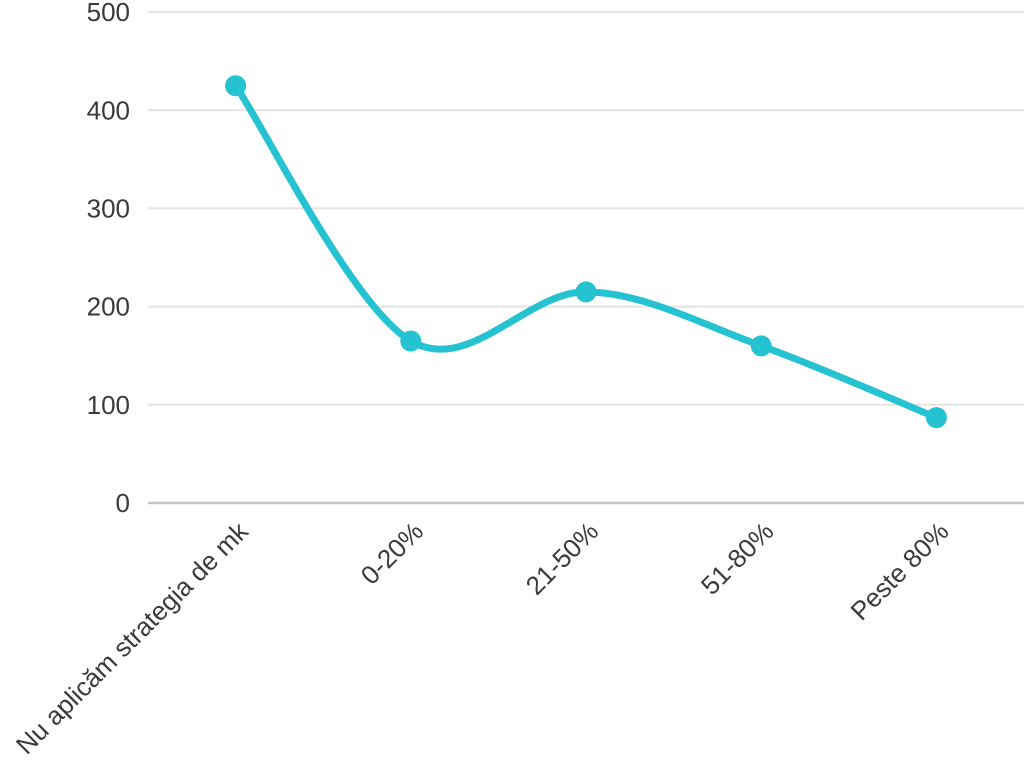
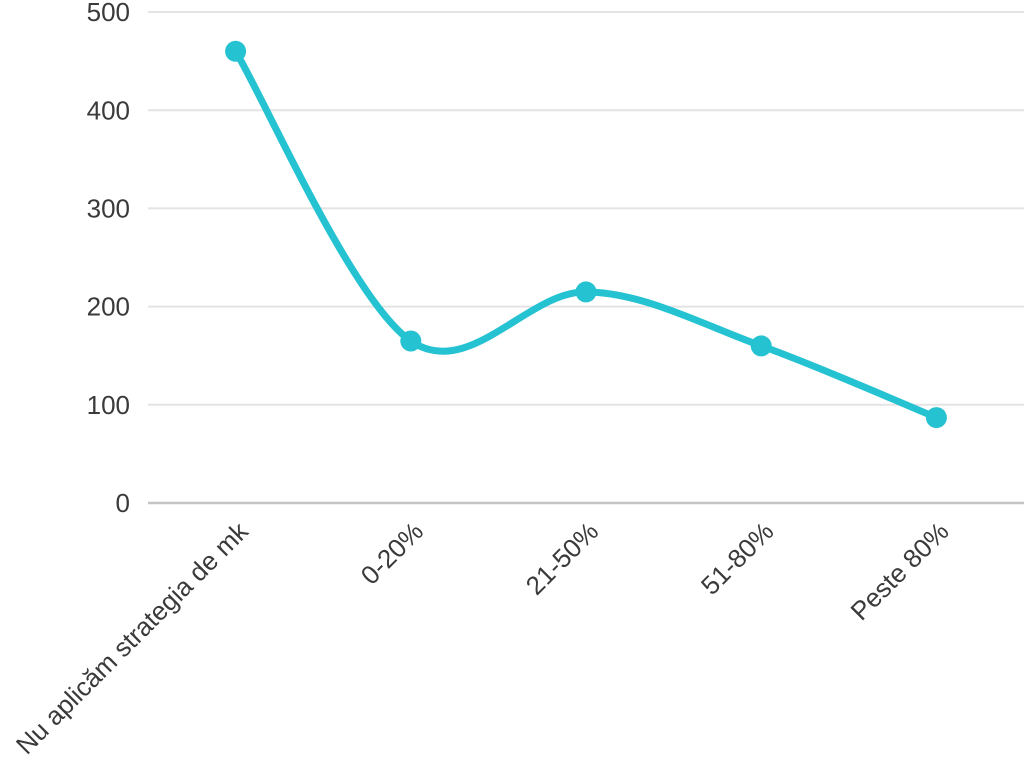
Nu aplicăm strategia de mk: 420 -> 460
